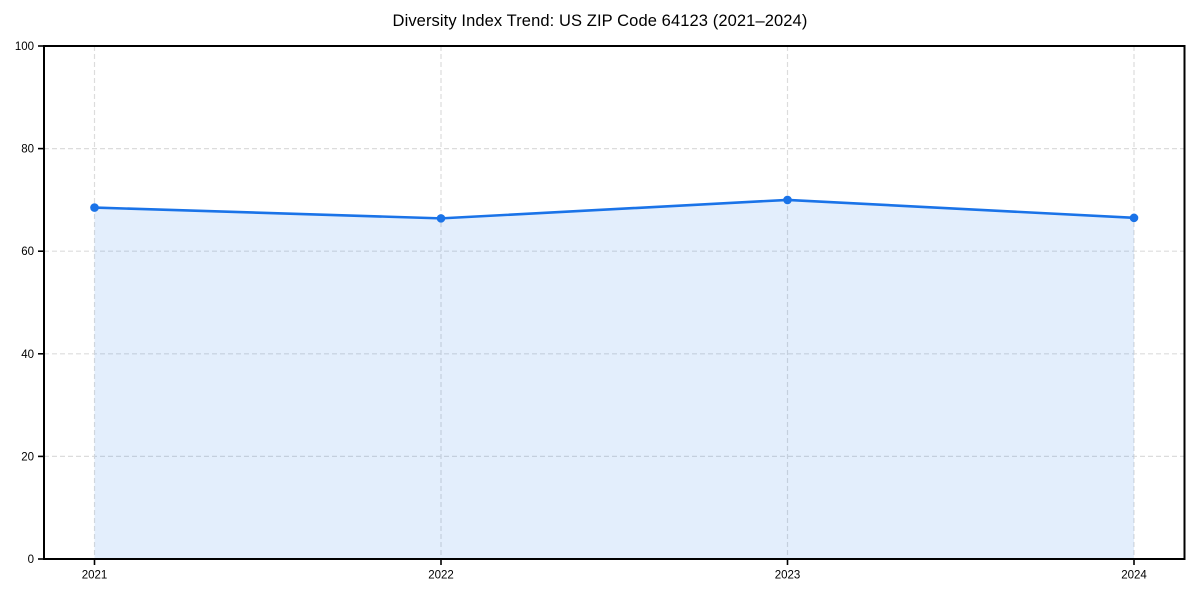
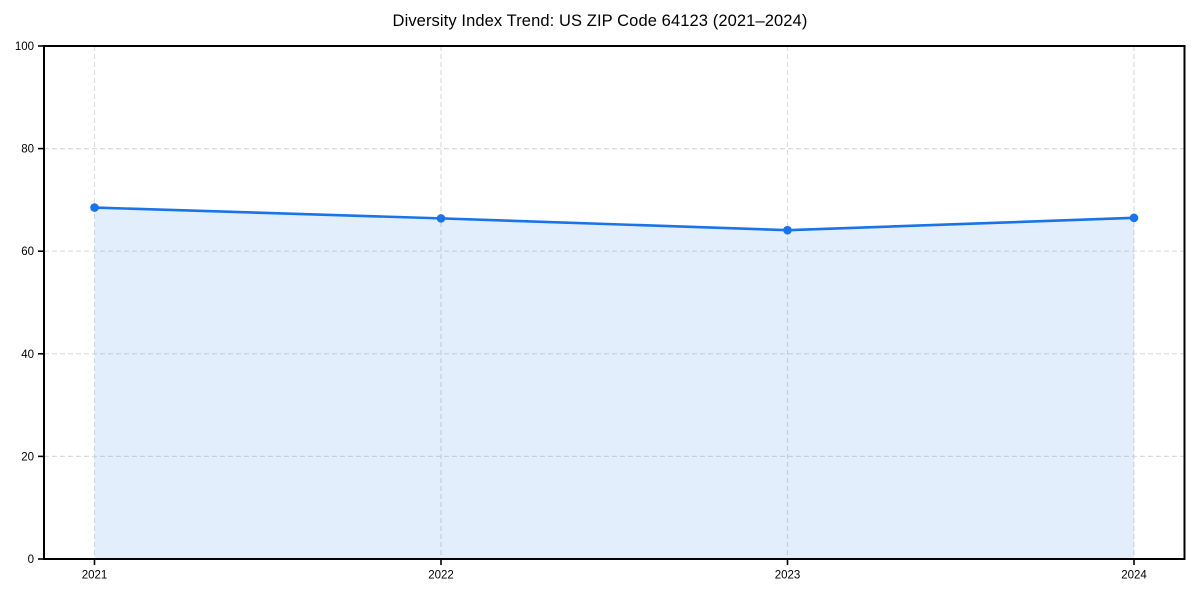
2023: 70 -> 64
